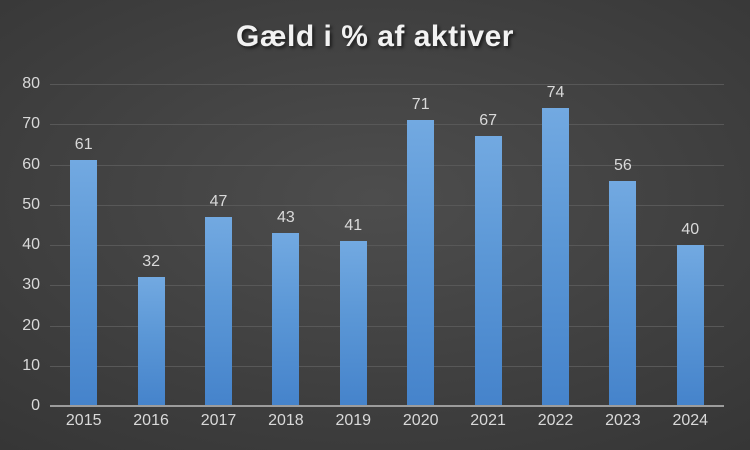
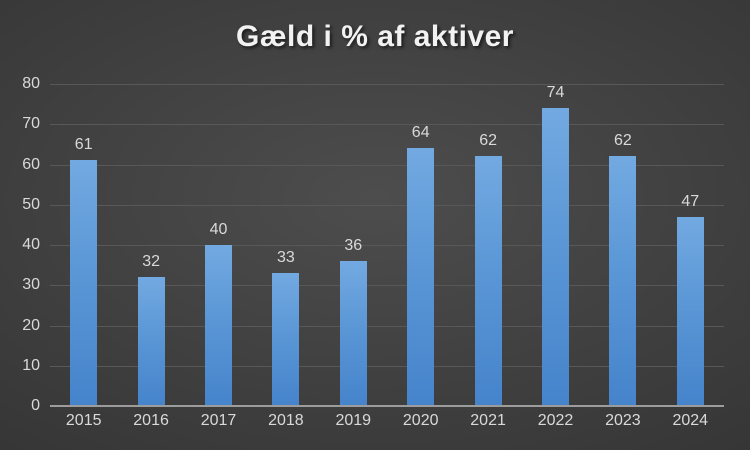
2017: 47 -> 40
2018: 43 -> 33
2019: 41 -> 36
2020: 71 -> 64
2021: 67 -> 62
2023: 56 -> 62
2024: 40 -> 47
